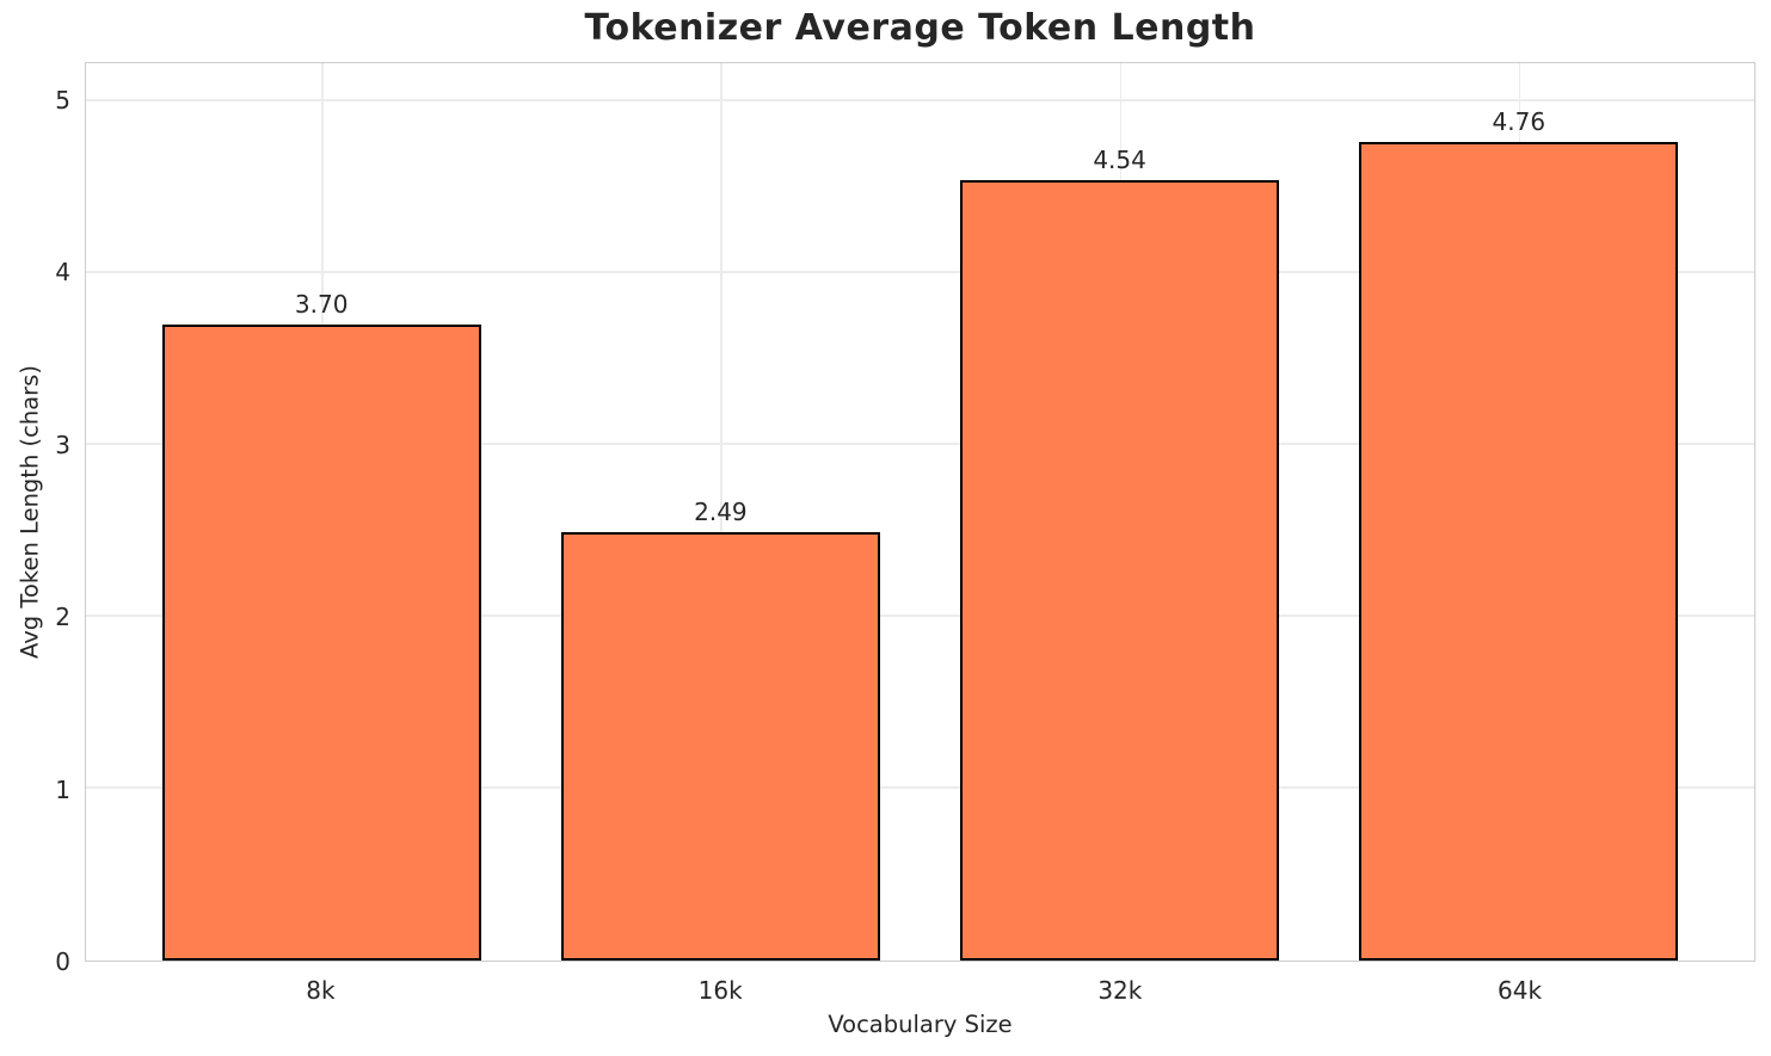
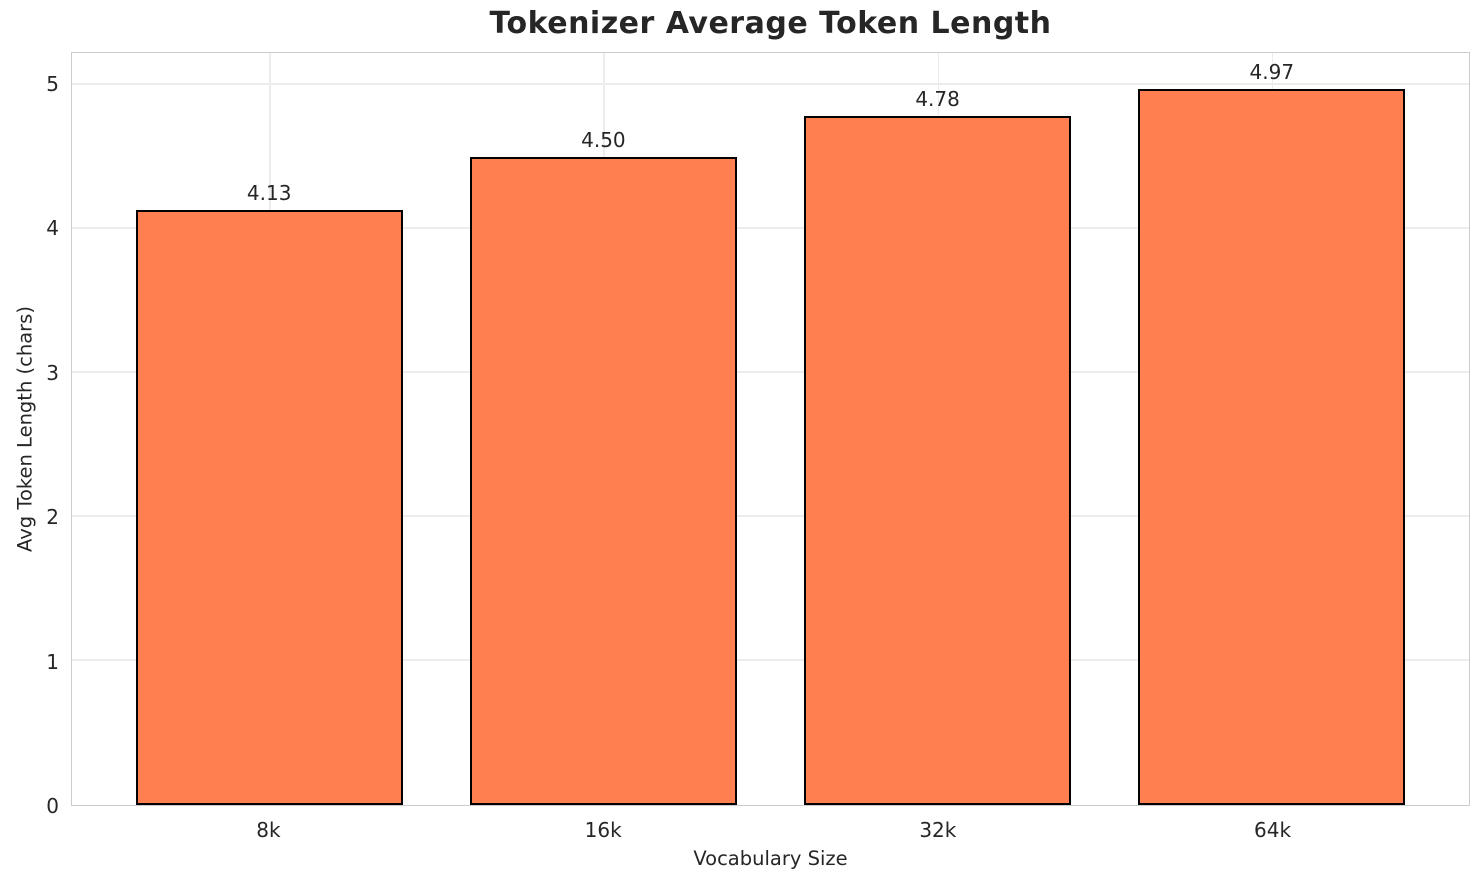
8k: 3.70 -> 4.13
16k: 2.49 -> 4.50
32k: 4.54 -> 4.78
64k: 4.76 -> 4.97
